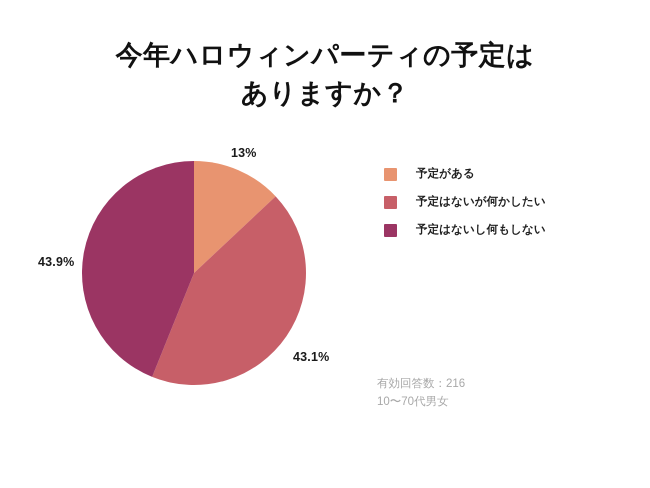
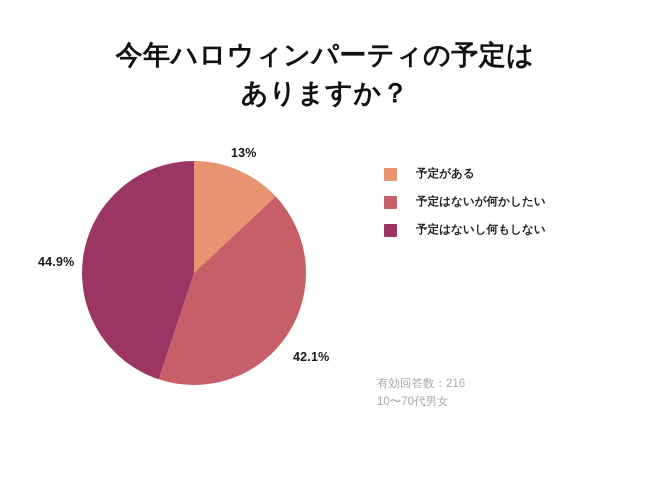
予定はないが何かしたい: 43.1% -> 42.1%
予定はないし何もしない: 43.9% -> 44.9%
